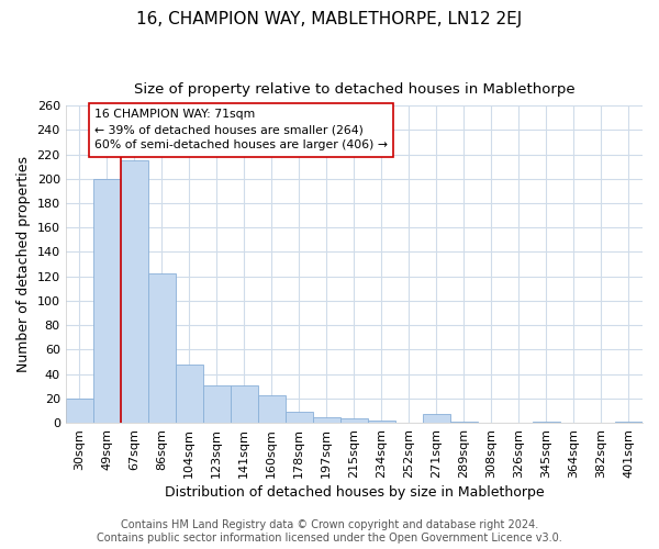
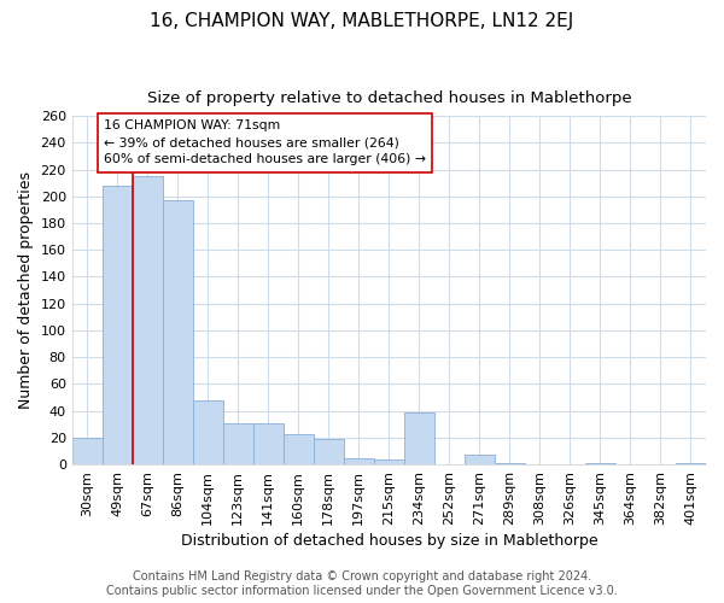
49sqm: 200 -> 208
86sqm: 122 -> 197
178sqm: 9 -> 19
234sqm: 2 -> 39
